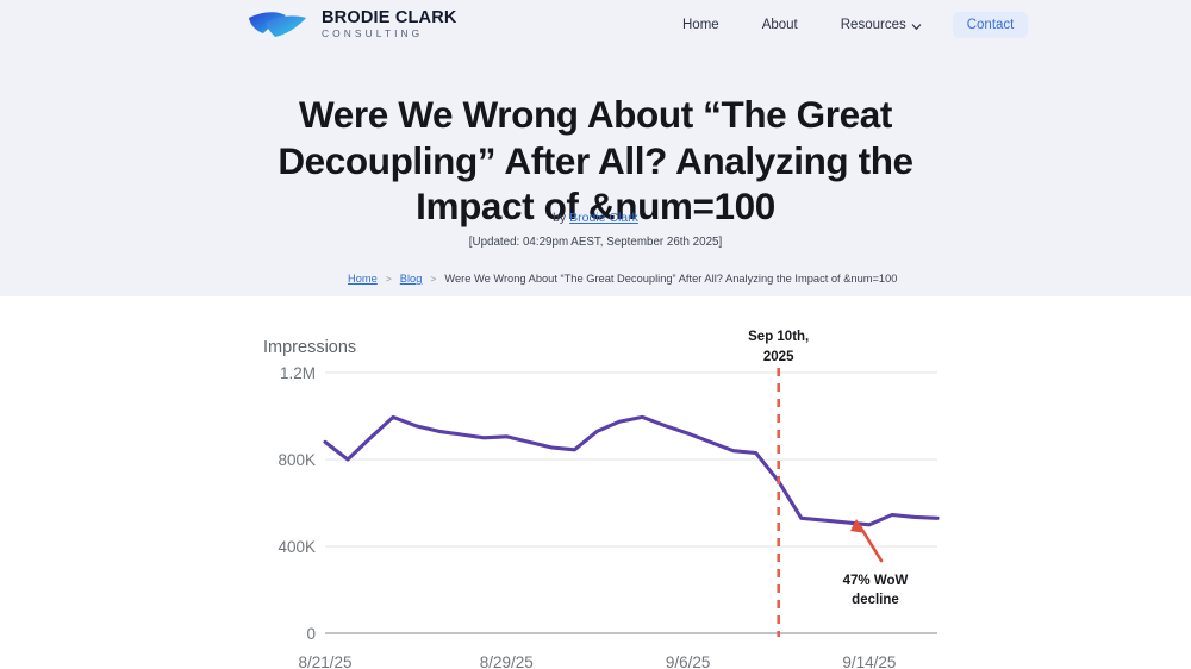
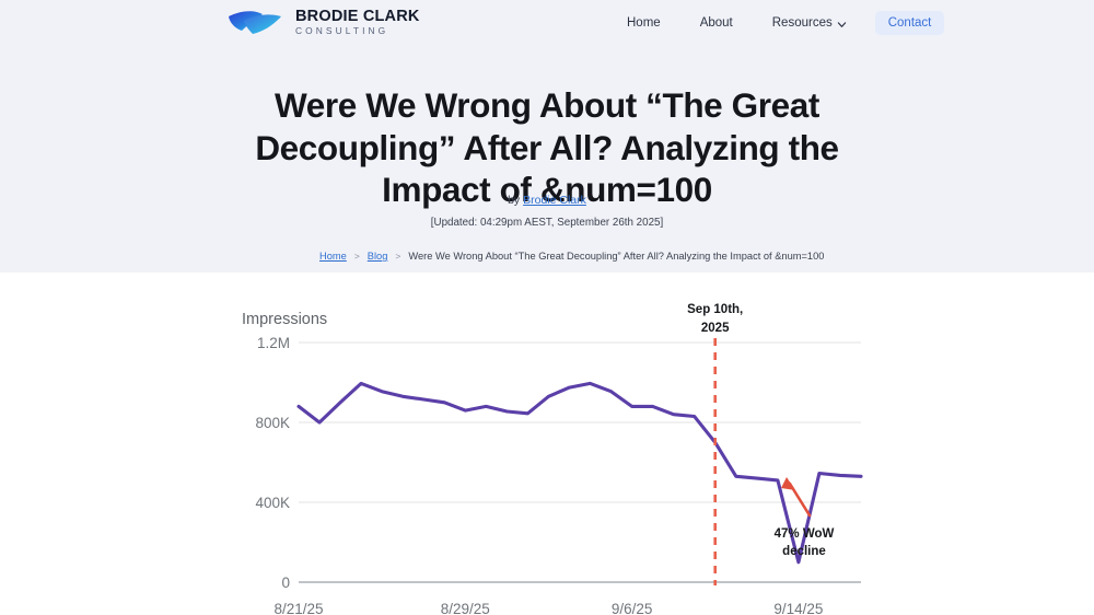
8/29/25: 900K -> 860K
9/6/25: 920K -> 880K
9/14/25: 500K -> 100K
